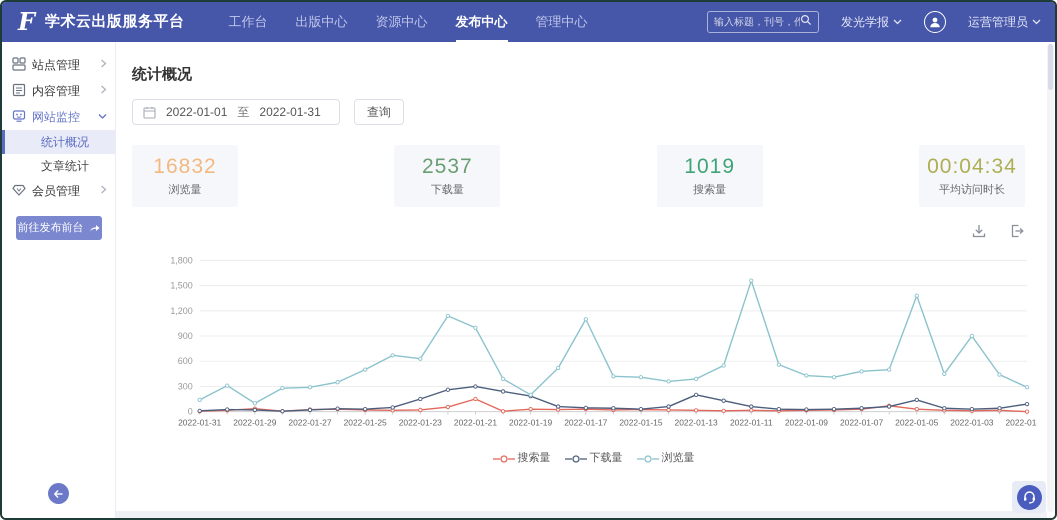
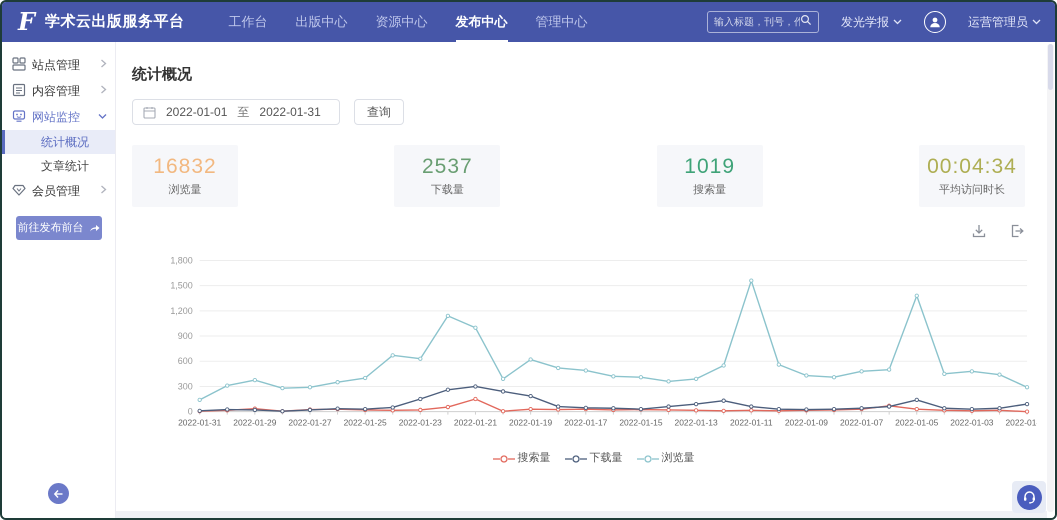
浏览量/2022-01-29: 100 -> 400
浏览量/2022-01-25: 500 -> 400
浏览量/2022-01-19: 200 -> 600
浏览量/2022-01-17: 1100 -> 500
下载量/2022-01-13: 200 -> 100
浏览量/2022-01-03: 900 -> 500
